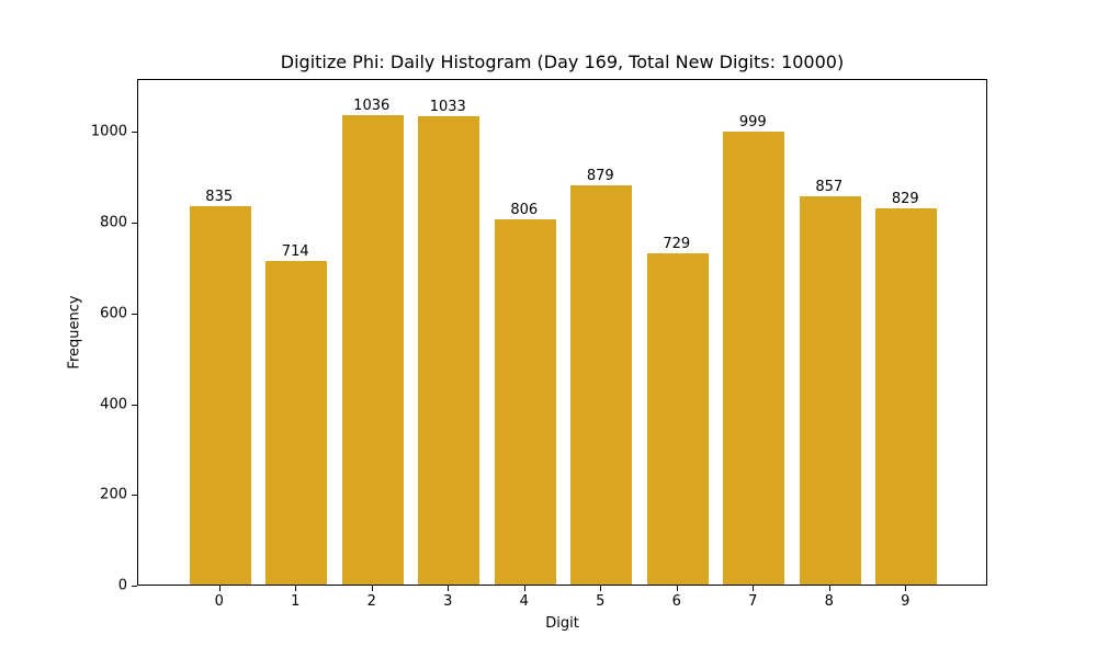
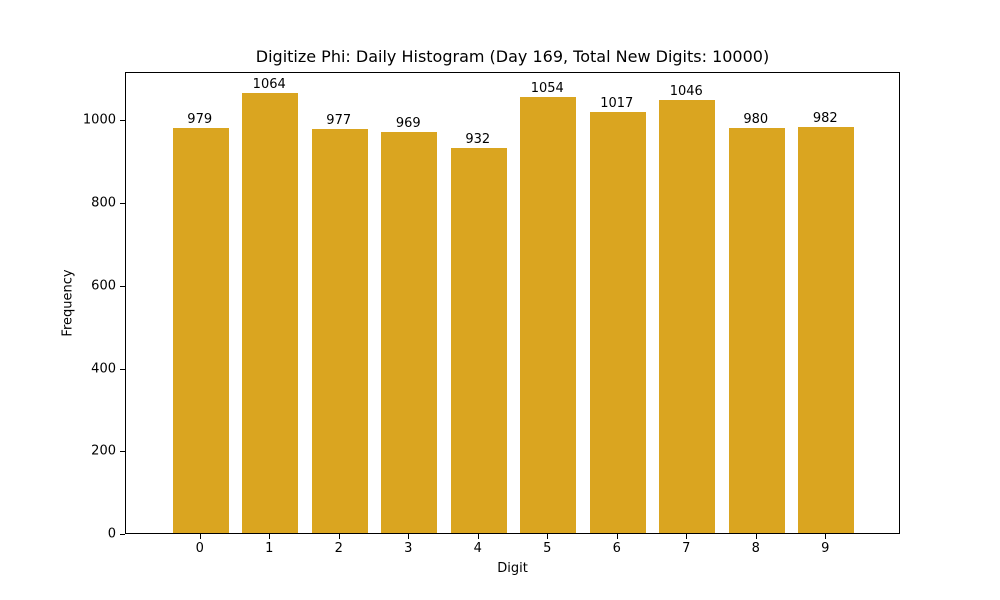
0: 835 -> 979
1: 714 -> 1064
2: 1036 -> 977
3: 1033 -> 969
4: 806 -> 932
5: 879 -> 1054
6: 729 -> 1017
7: 999 -> 1046
8: 857 -> 980
9: 829 -> 982
